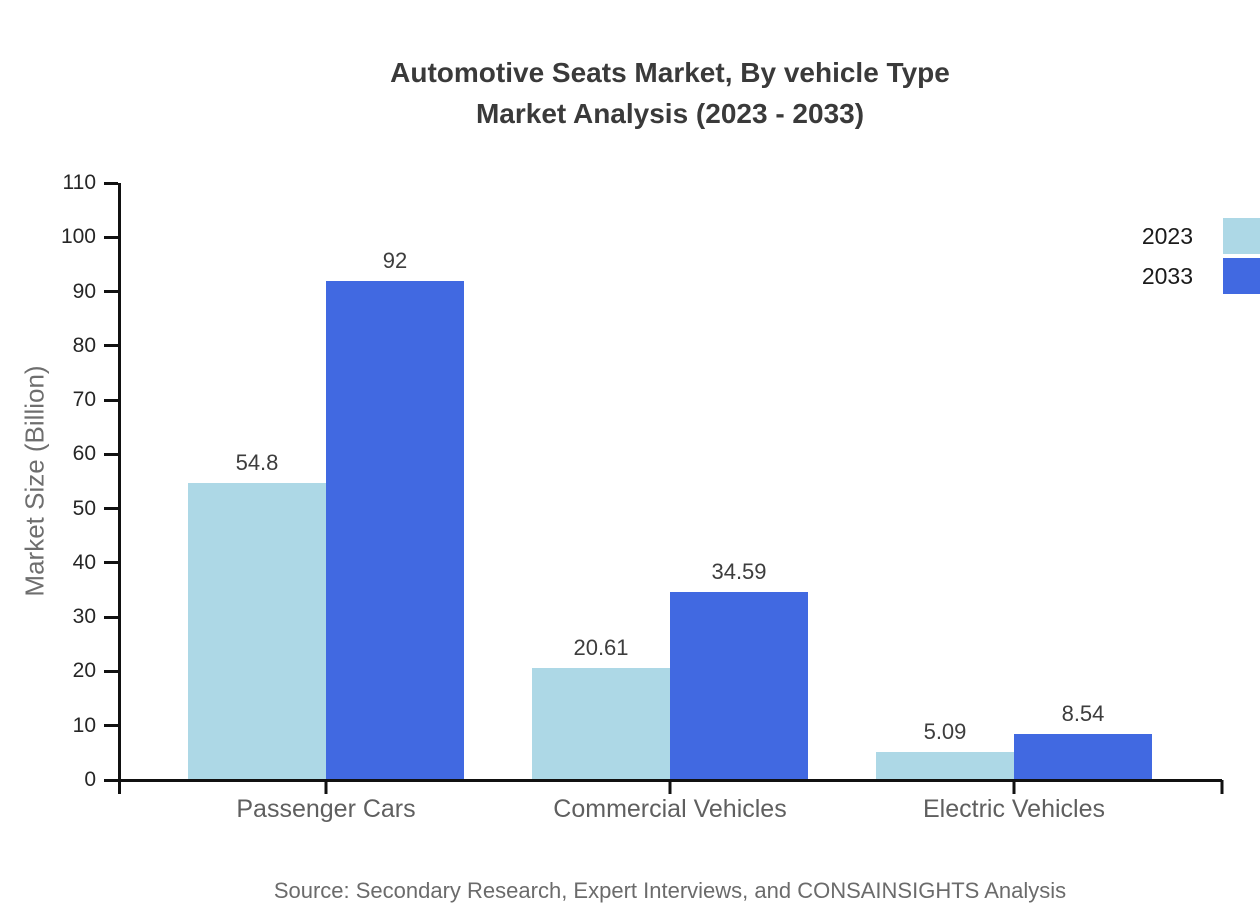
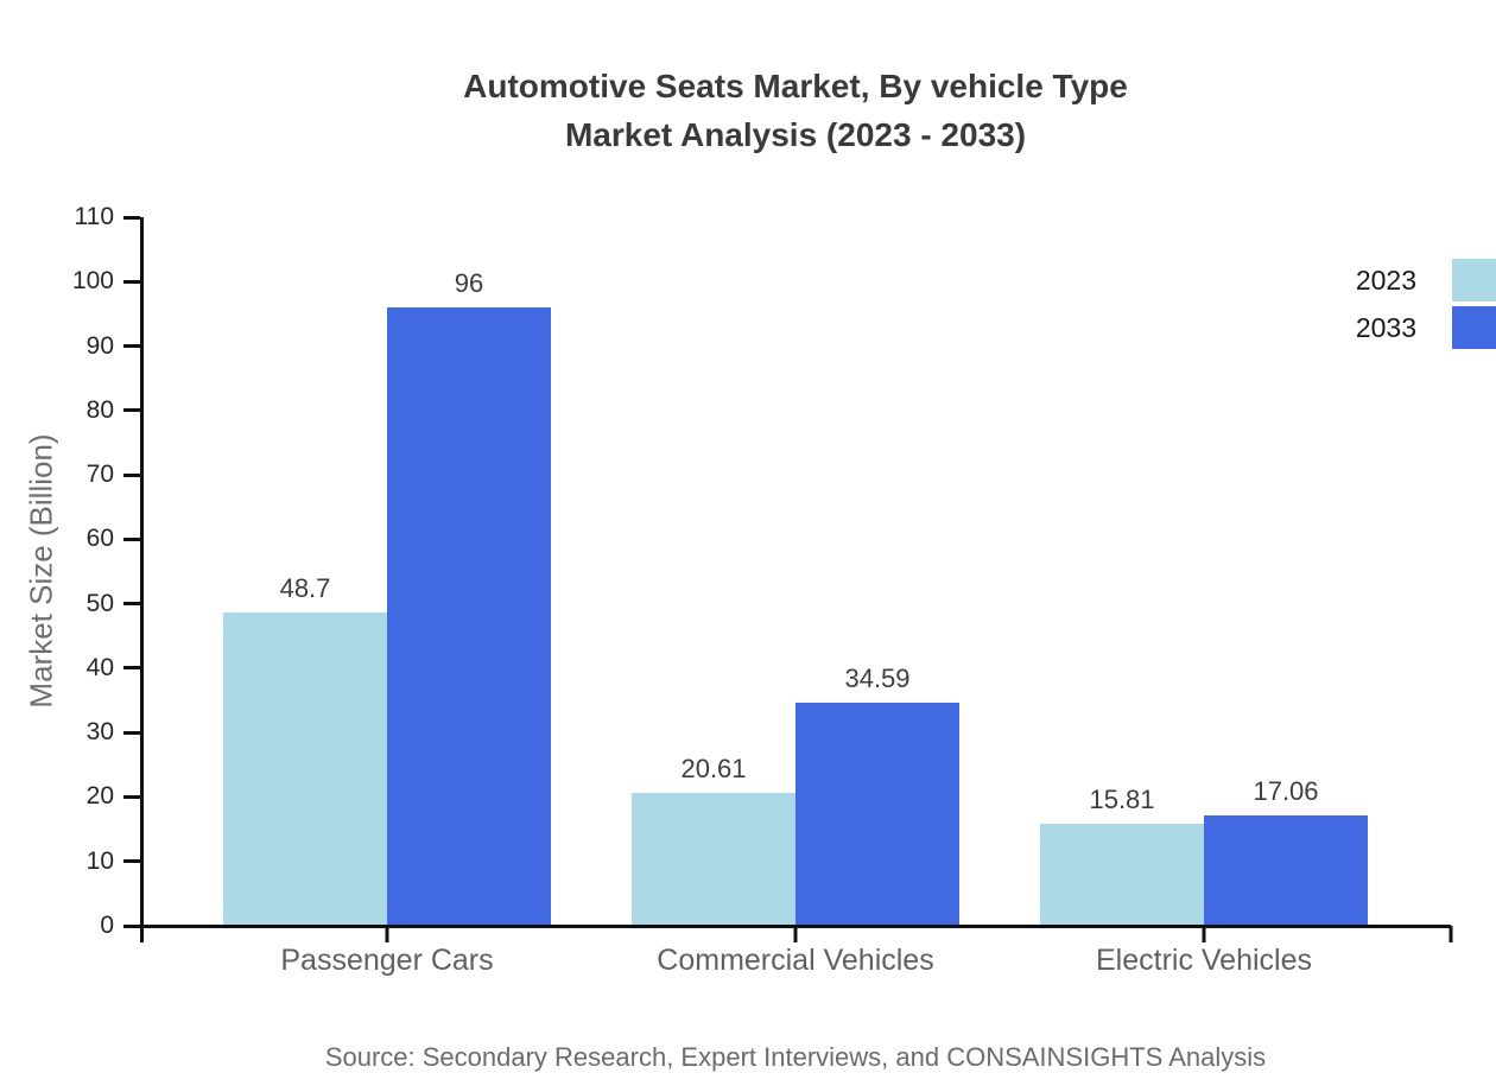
2023/Passenger Cars: 54.8 -> 48.7
2033/Passenger Cars: 92 -> 96
2023/Electric Vehicles: 5.09 -> 15.81
2033/Electric Vehicles: 8.54 -> 17.06
